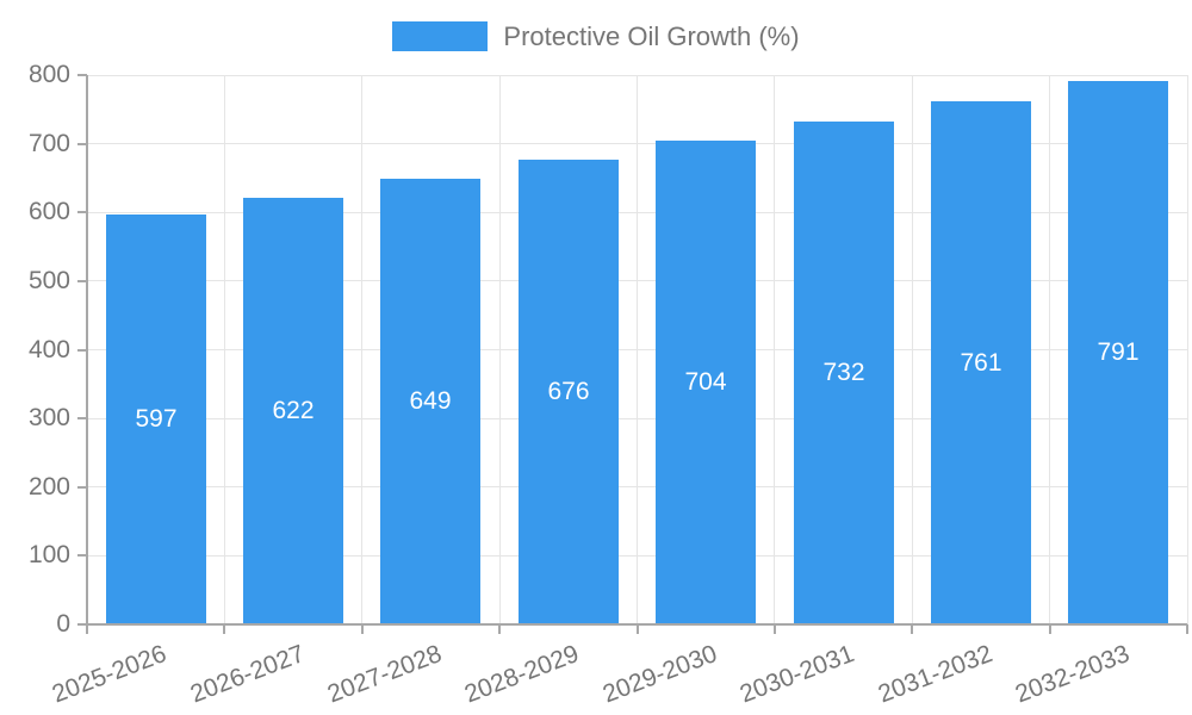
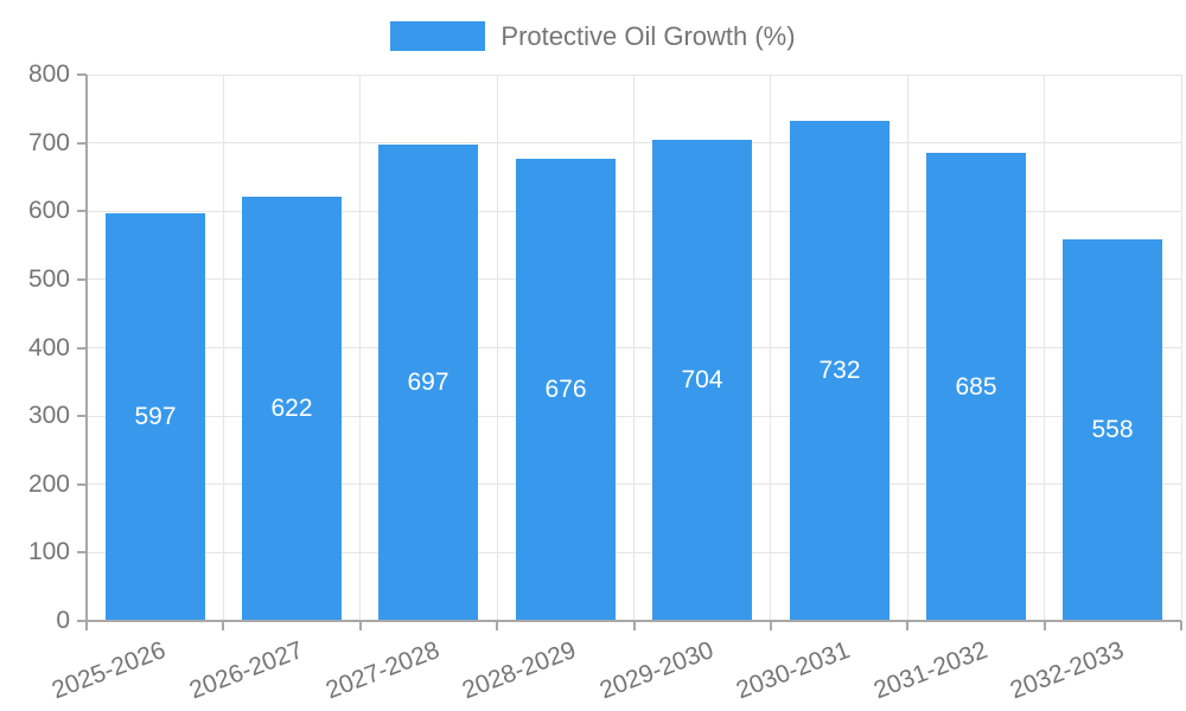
2027-2028: 649 -> 697
2031-2032: 761 -> 685
2032-2033: 791 -> 558
